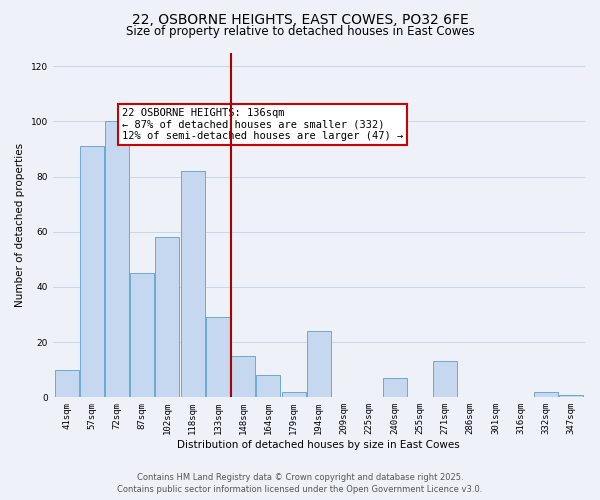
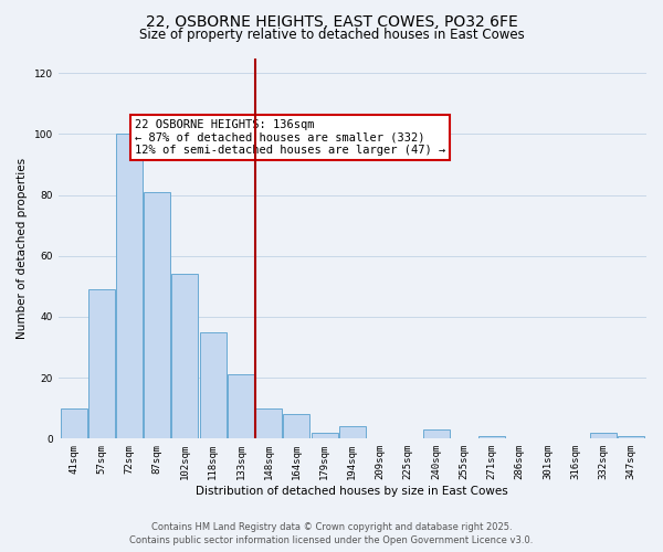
57sqm: 91 -> 49
87sqm: 45 -> 81
102sqm: 58 -> 54
118sqm: 82 -> 35
133sqm: 29 -> 21
148sqm: 15 -> 10
194sqm: 24 -> 4
240sqm: 7 -> 3
271sqm: 13 -> 1
